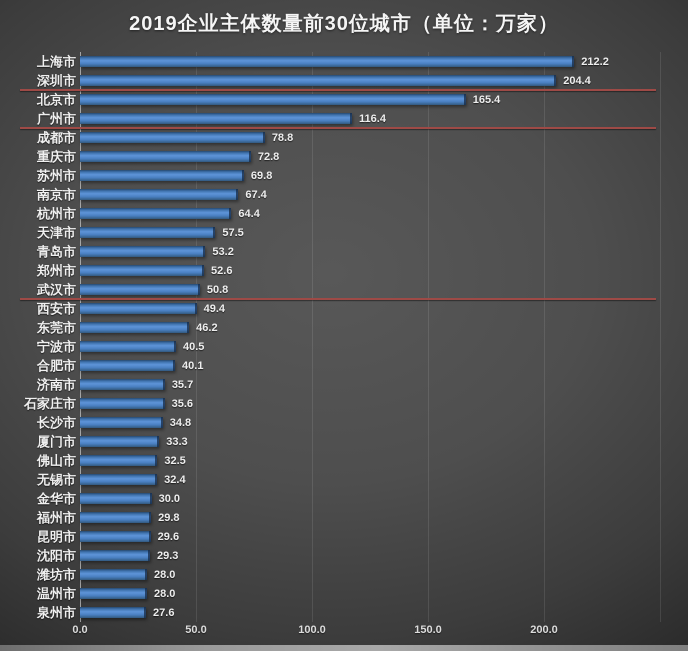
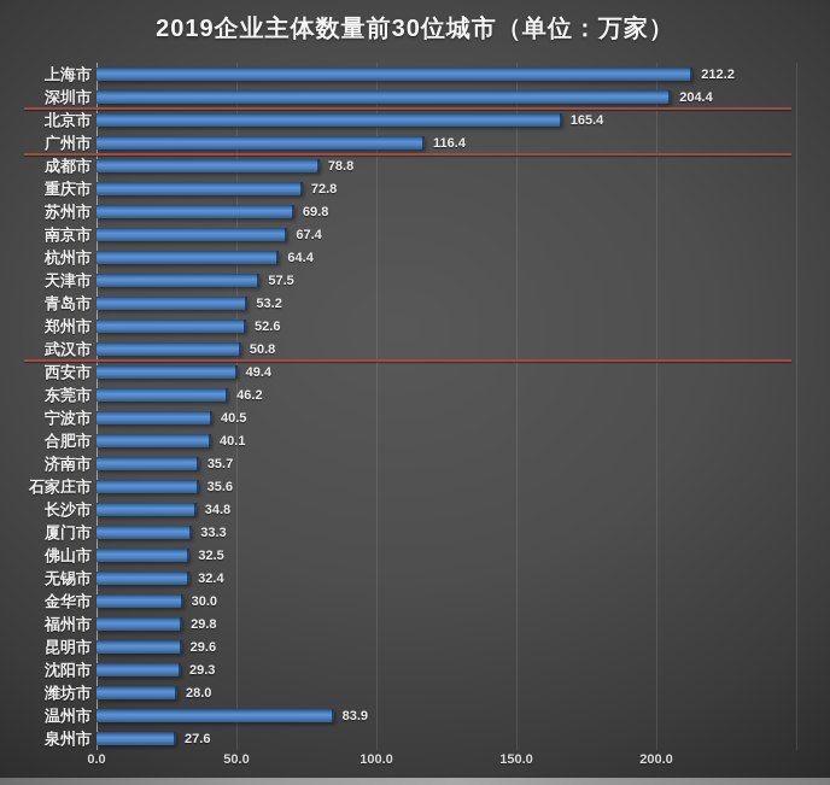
温州市: 28.0 -> 83.9
